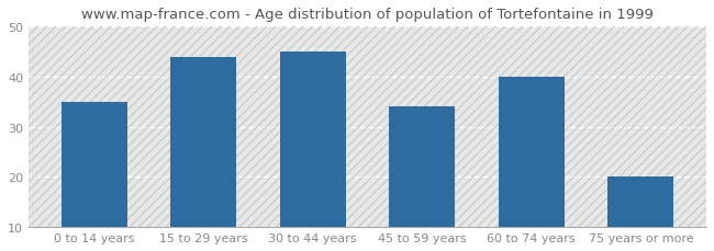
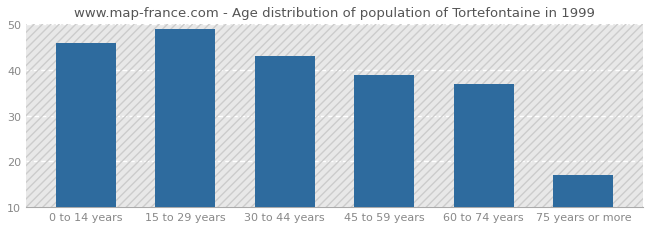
0 to 14 years: 35 -> 46
15 to 29 years: 44 -> 49
30 to 44 years: 45 -> 43
45 to 59 years: 34 -> 39
60 to 74 years: 40 -> 37
75 years or more: 20 -> 17
